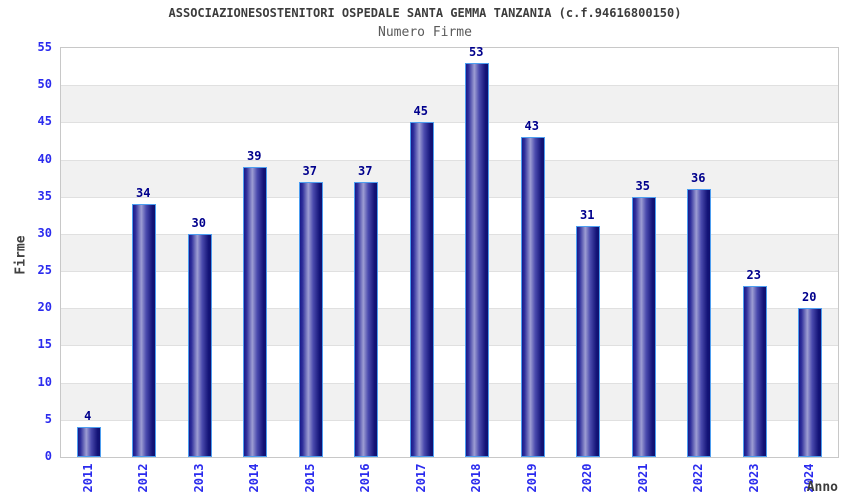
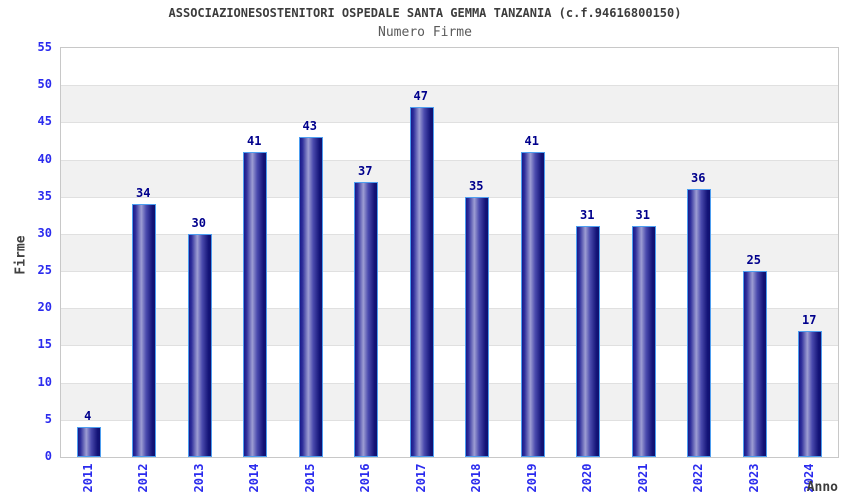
2014: 39 -> 41
2015: 37 -> 43
2017: 45 -> 47
2018: 53 -> 35
2019: 43 -> 41
2021: 35 -> 31
2023: 23 -> 25
2024: 20 -> 17
